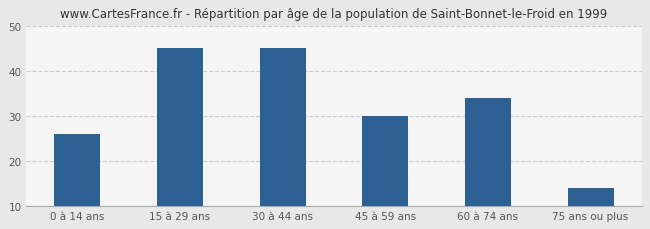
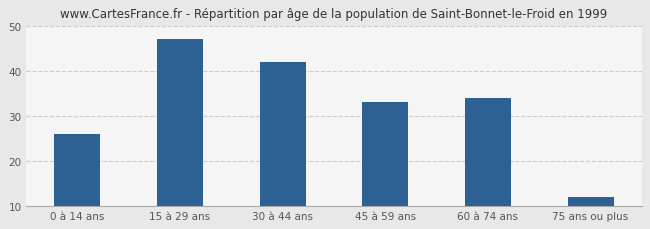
15 à 29 ans: 45 -> 47
30 à 44 ans: 45 -> 42
45 à 59 ans: 30 -> 33
75 ans ou plus: 14 -> 12
